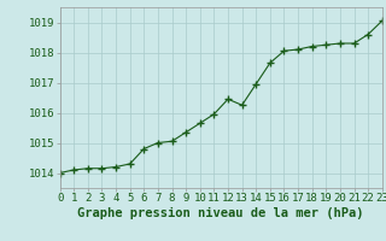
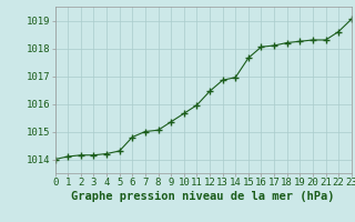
13: 1016.25 -> 1016.85
